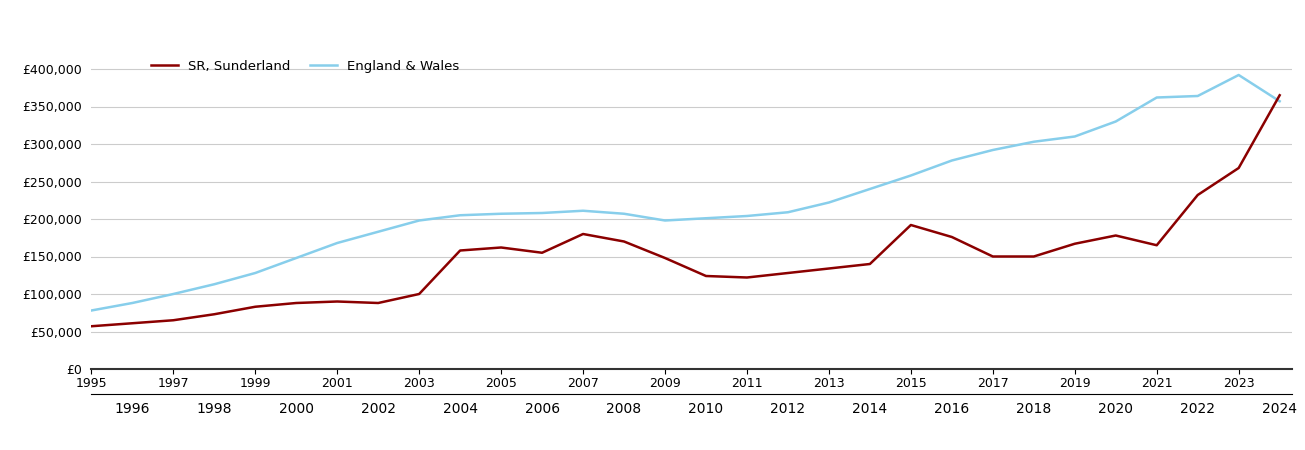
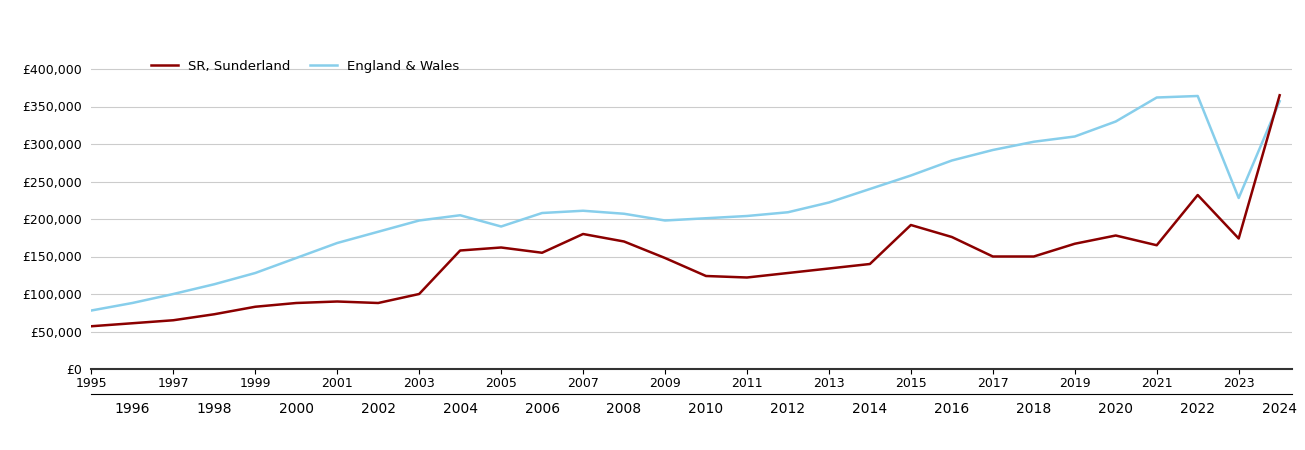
England & Wales/2005: £207,000 -> £190,000
SR, Sunderland/2023: £268,000 -> £174,000
England & Wales/2023: £392,000 -> £228,000
